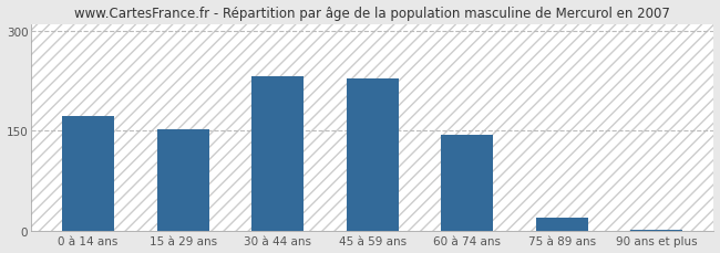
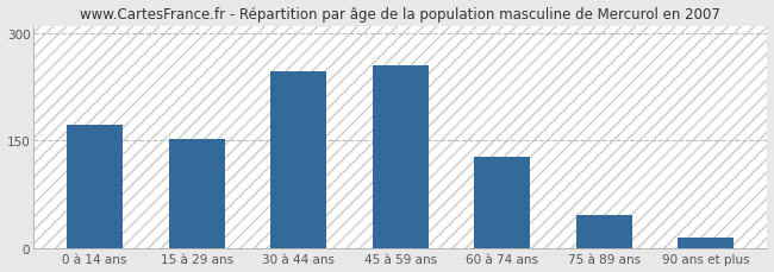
30 à 44 ans: 232 -> 246
45 à 59 ans: 228 -> 254
60 à 74 ans: 144 -> 128
75 à 89 ans: 20 -> 46
90 ans et plus: 2 -> 16
